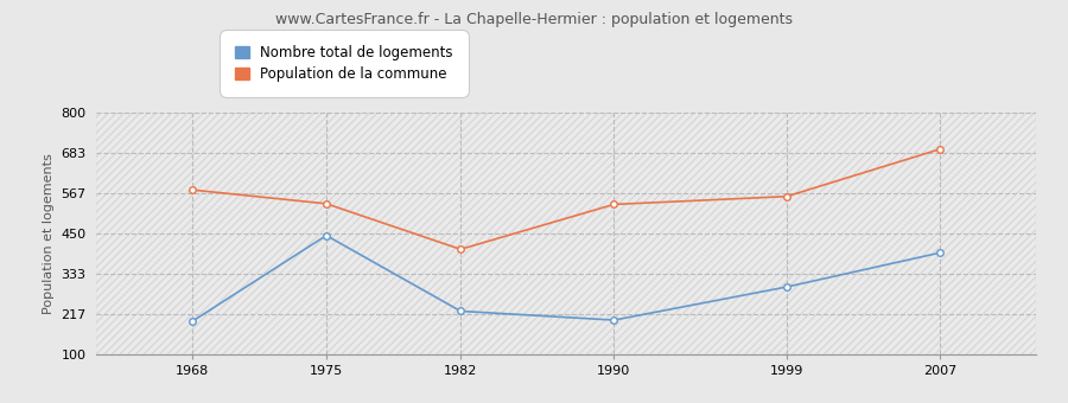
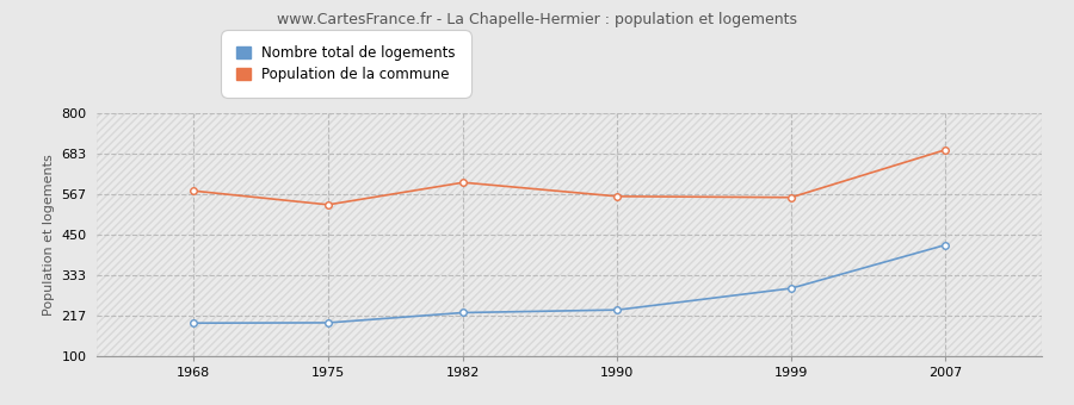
Nombre total de logements/1975: 445 -> 197
Population de la commune/1982: 405 -> 601
Nombre total de logements/1990: 200 -> 234
Population de la commune/1990: 535 -> 561
Nombre total de logements/2007: 395 -> 421
